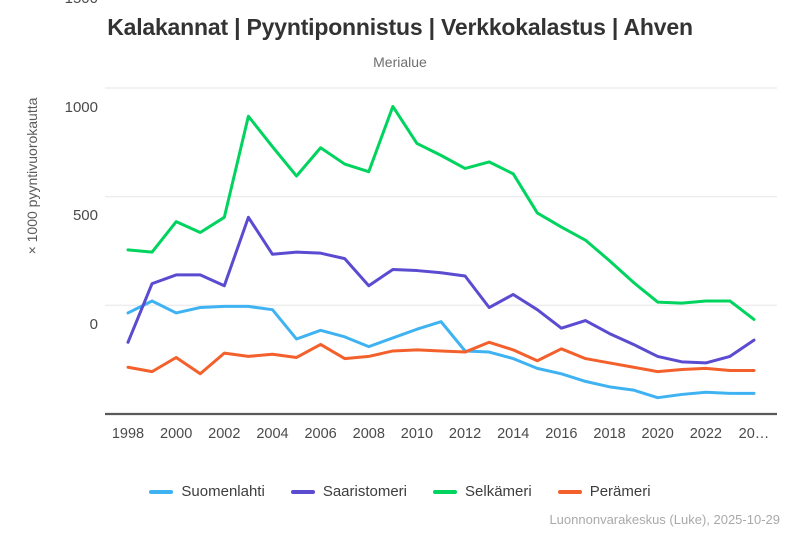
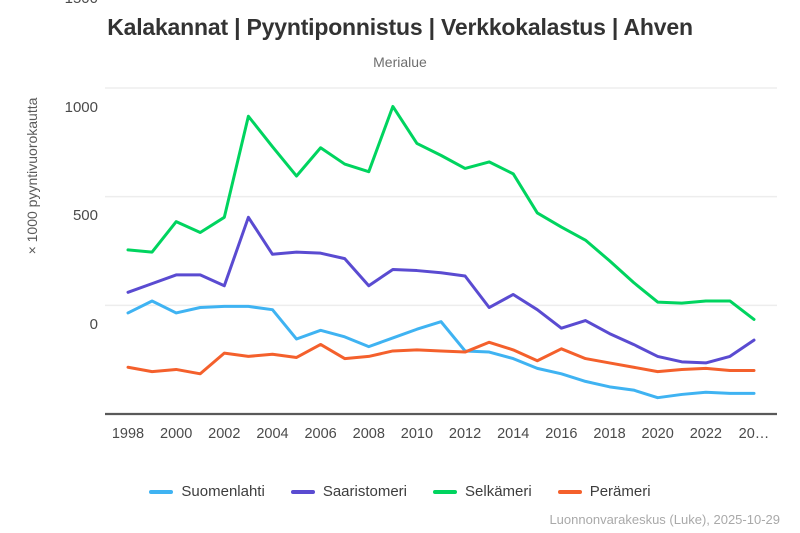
Saaristomeri/1998: 330 -> 560
Perämeri/2000: 260 -> 200
